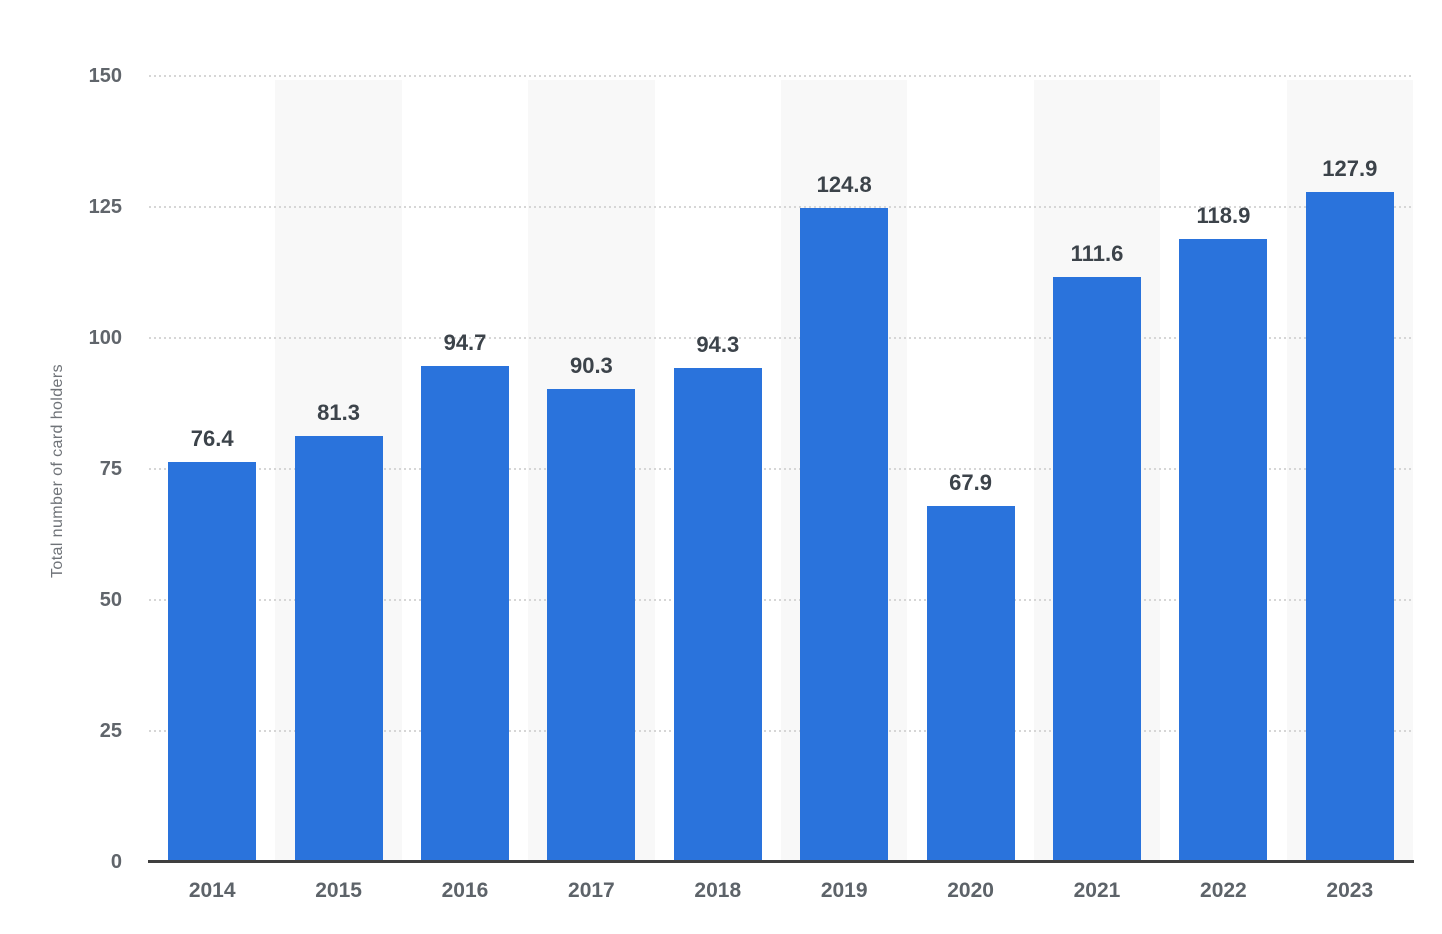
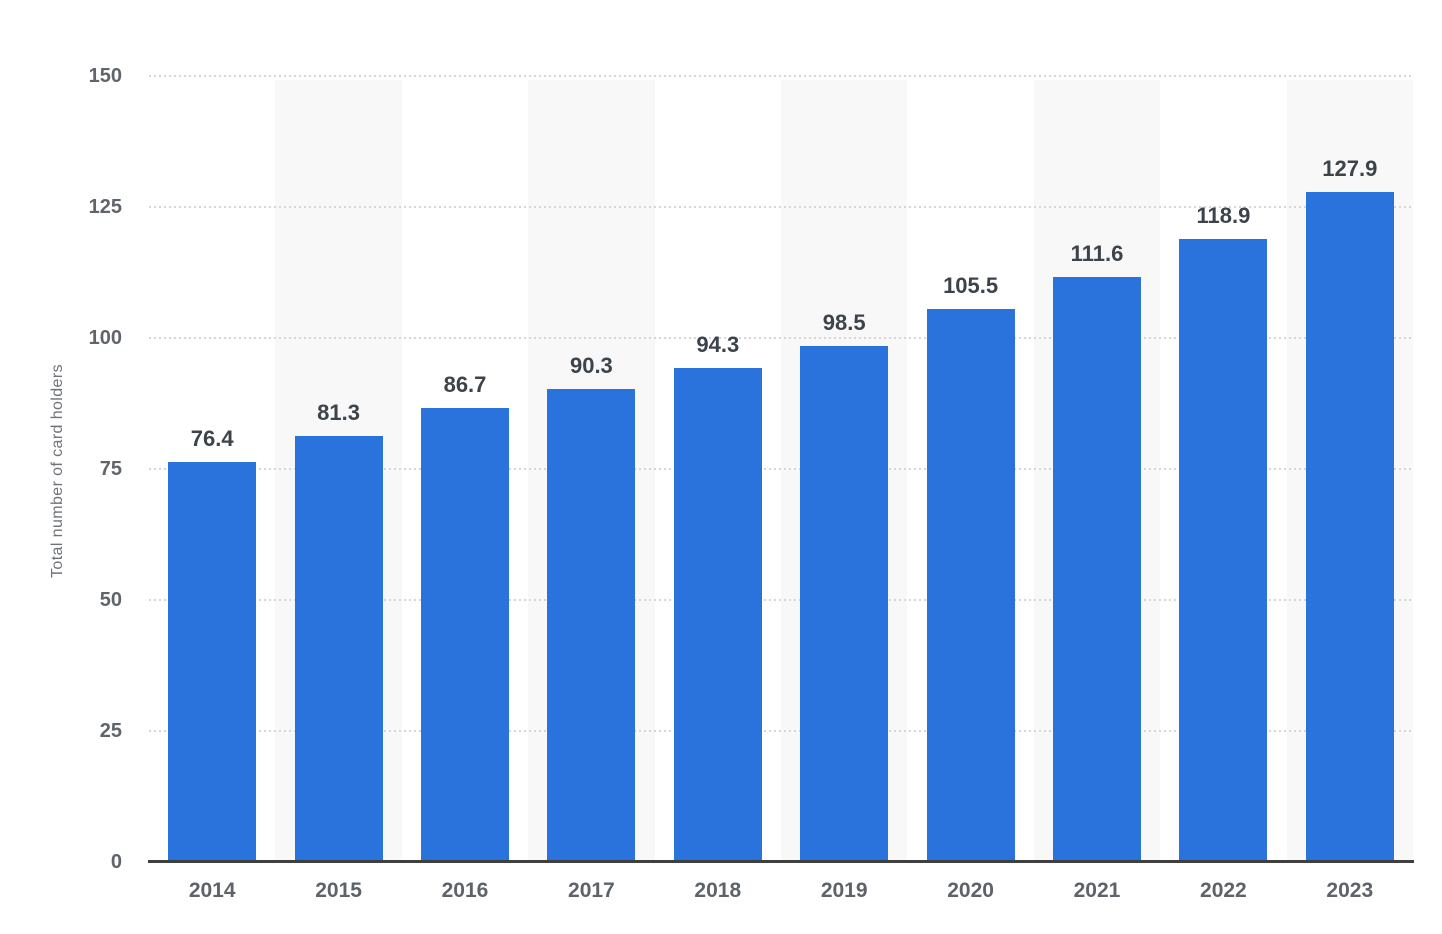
2016: 94.7 -> 86.7
2019: 124.8 -> 98.5
2020: 67.9 -> 105.5
